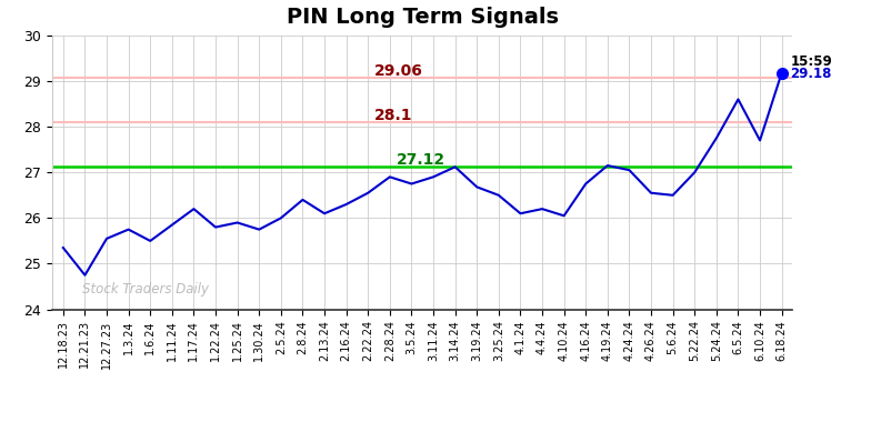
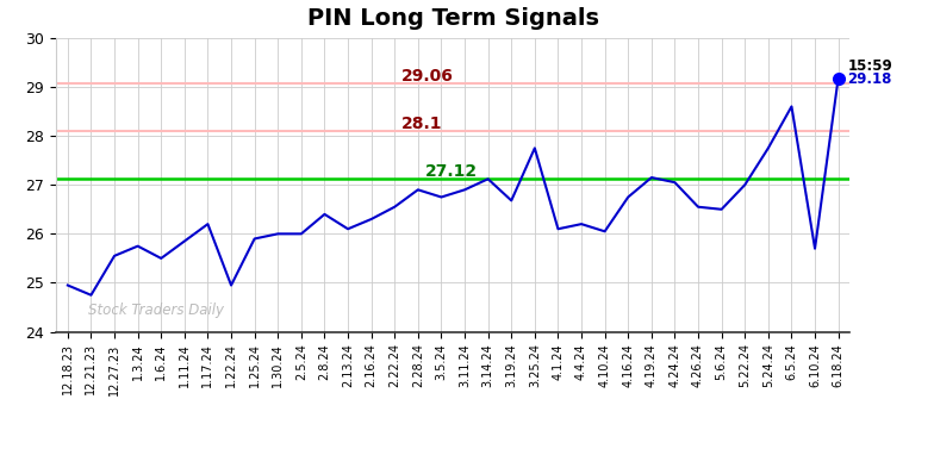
12.18.23: 25.35 -> 24.95
1.22.24: 25.80 -> 24.95
1.30.24: 25.75 -> 26.00
3.25.24: 26.50 -> 27.75
6.10.24: 27.70 -> 25.70
